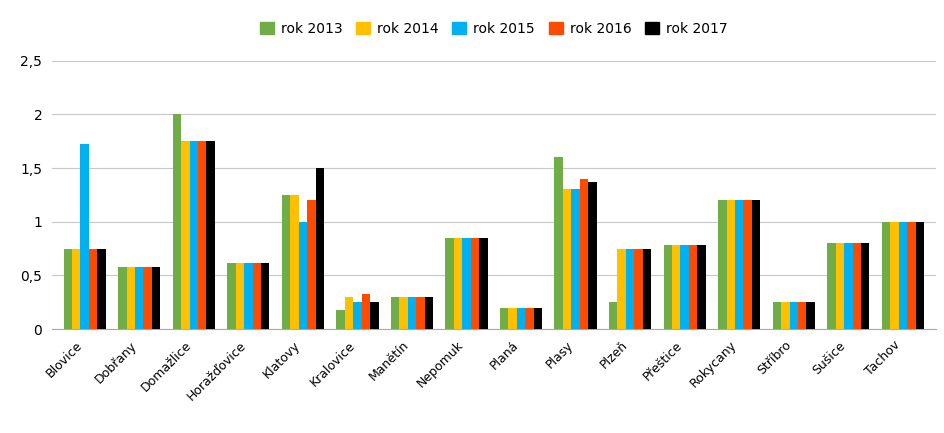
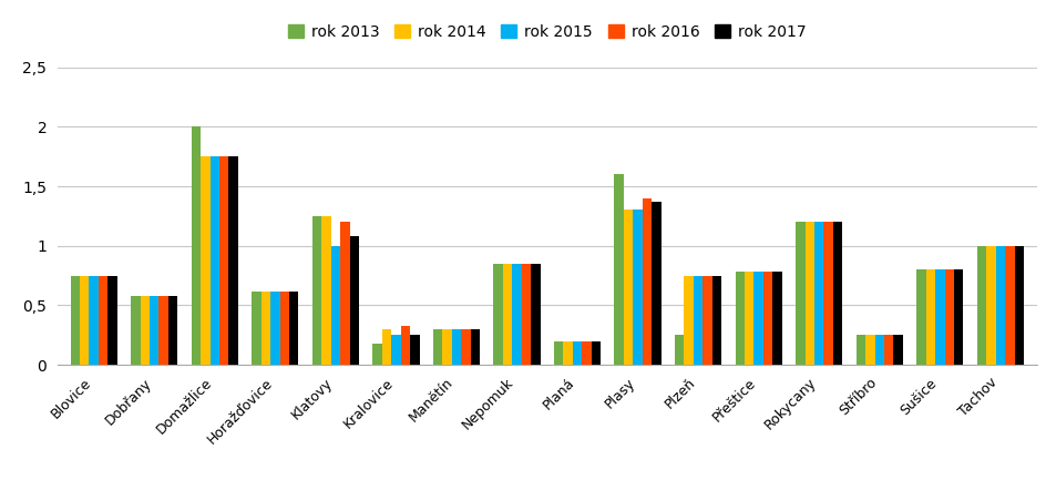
rok 2015/Blovice: 1,72 -> 0,75
rok 2017/Klatovy: 1,50 -> 1,08
